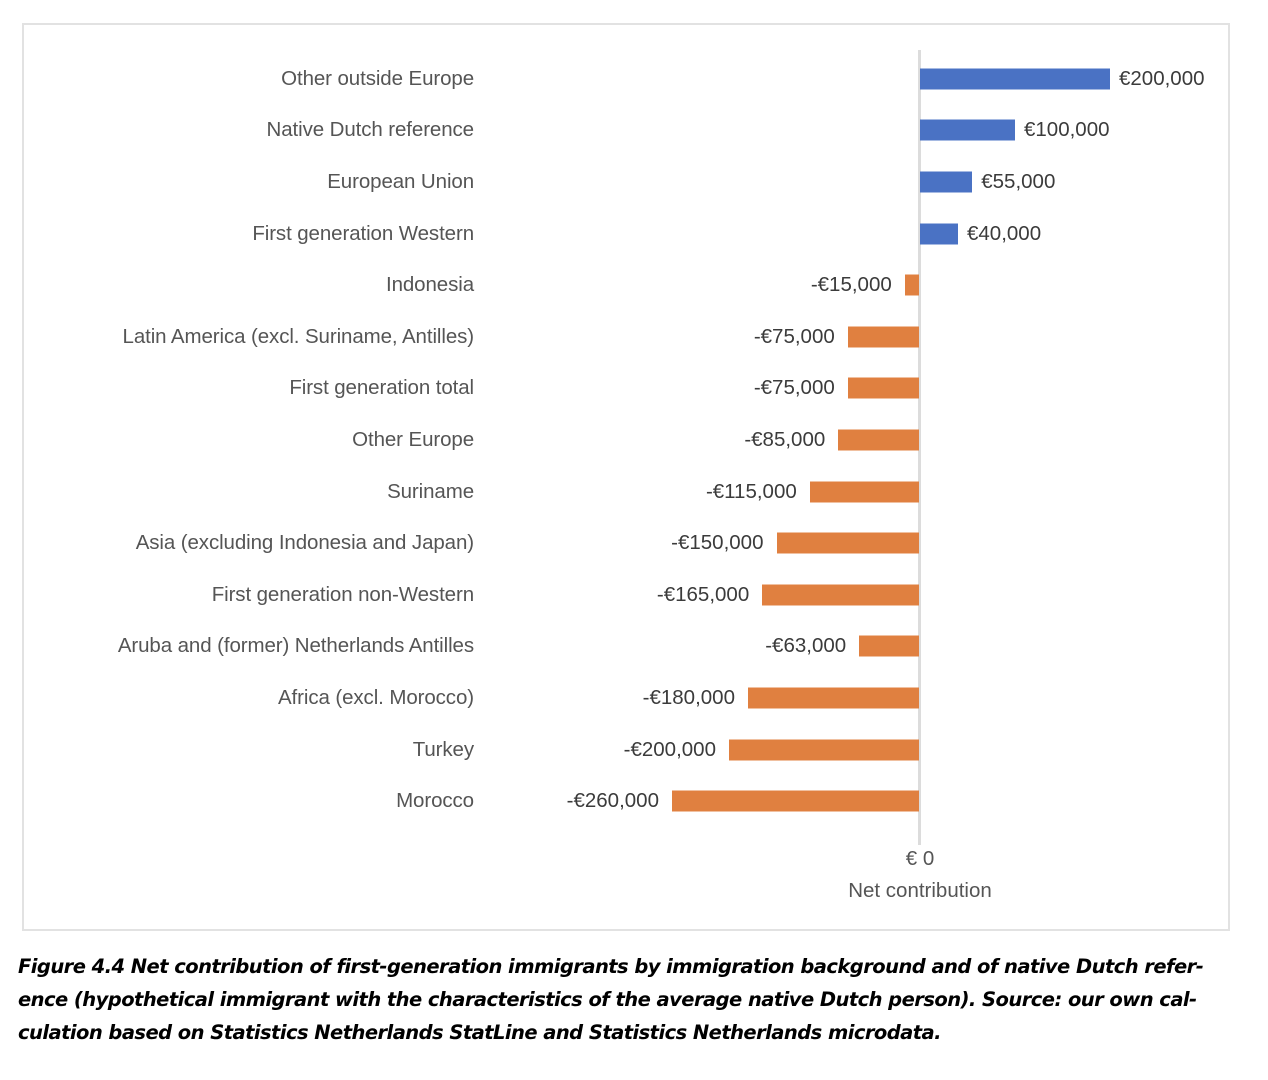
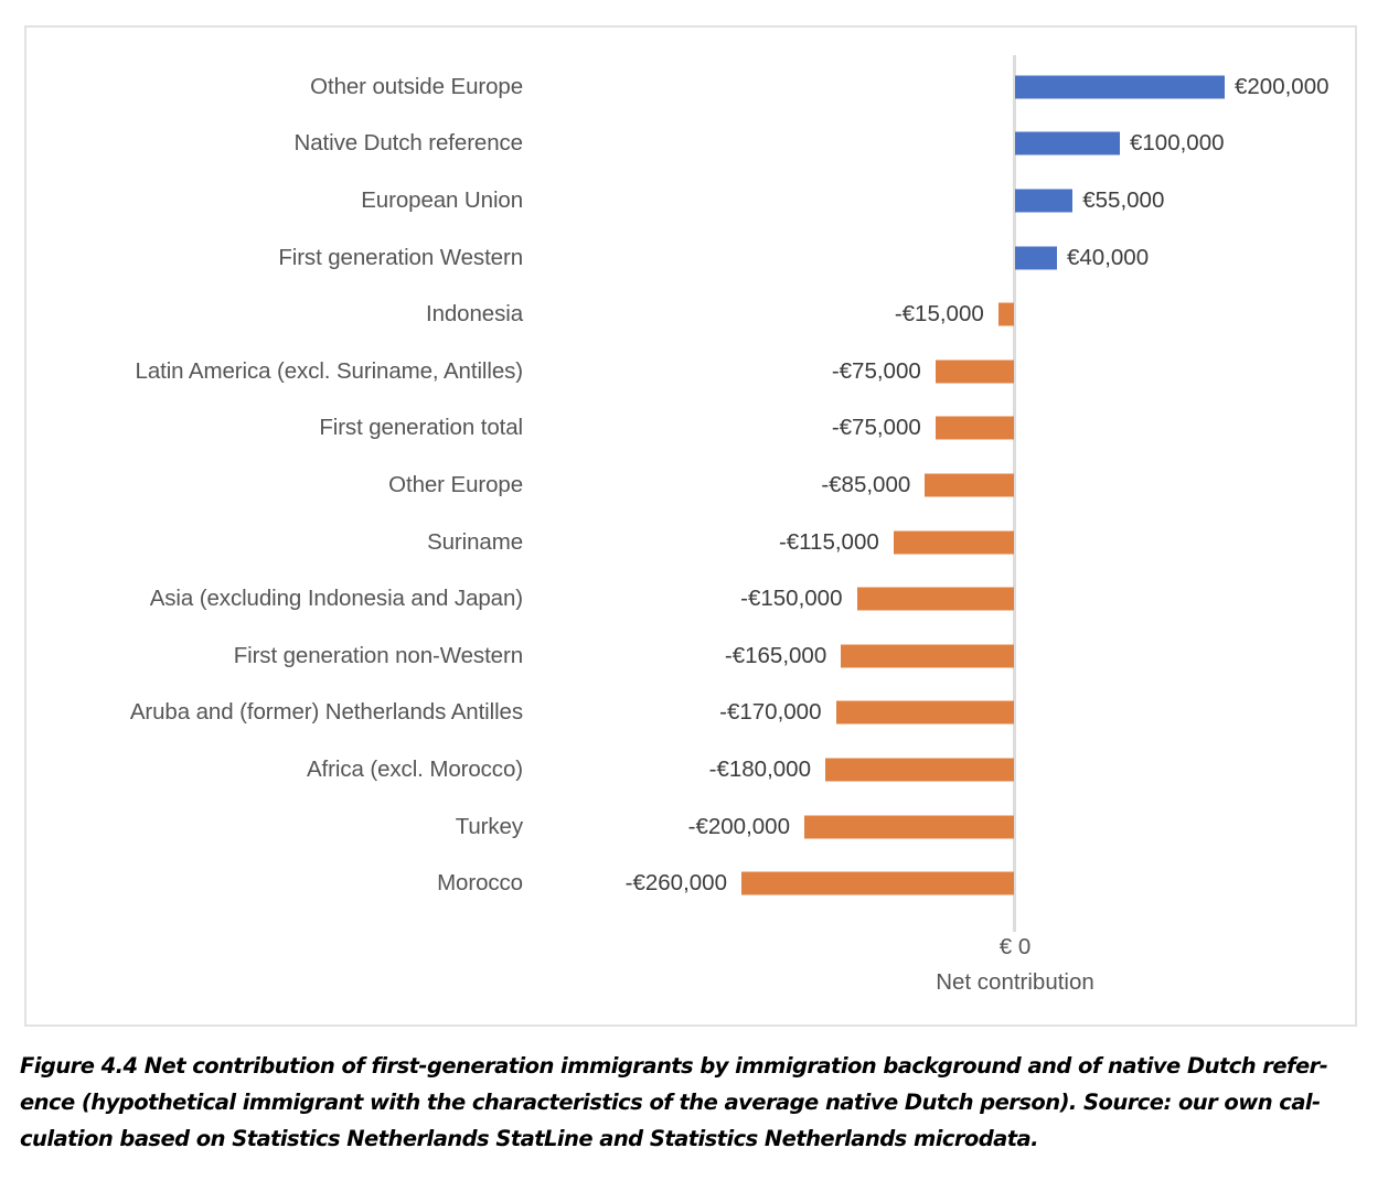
Aruba and (former) Netherlands Antilles: -€63,000 -> -€170,000
